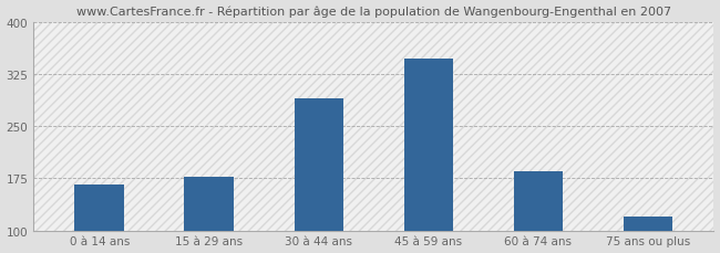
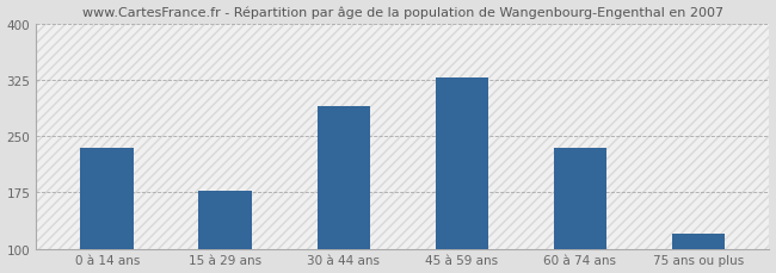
0 à 14 ans: 166 -> 235
45 à 59 ans: 348 -> 328
60 à 74 ans: 186 -> 235
